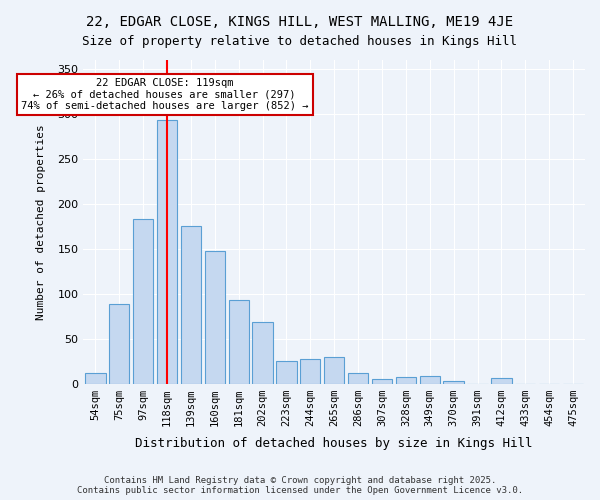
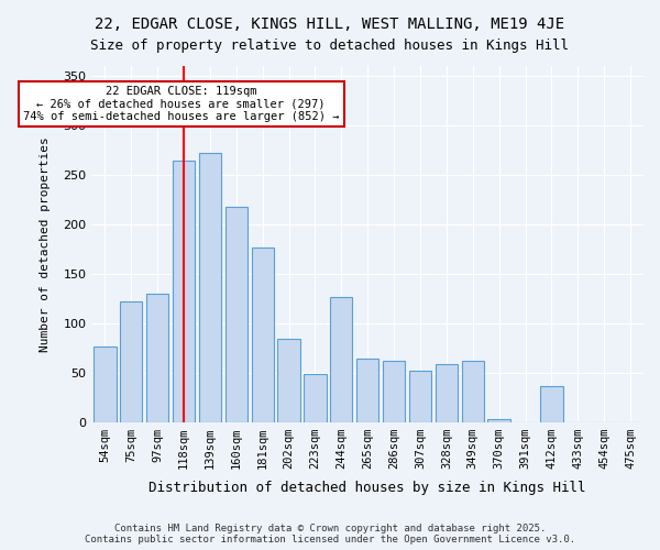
54sqm: 12 -> 76
75sqm: 88 -> 122
97sqm: 183 -> 130
118sqm: 293 -> 264
139sqm: 175 -> 272
160sqm: 148 -> 218
181sqm: 93 -> 176
202sqm: 68 -> 84
223sqm: 25 -> 48
244sqm: 27 -> 126
265sqm: 30 -> 64
286sqm: 12 -> 62
307sqm: 5 -> 52
328sqm: 7 -> 58
349sqm: 8 -> 62
412sqm: 6 -> 36
